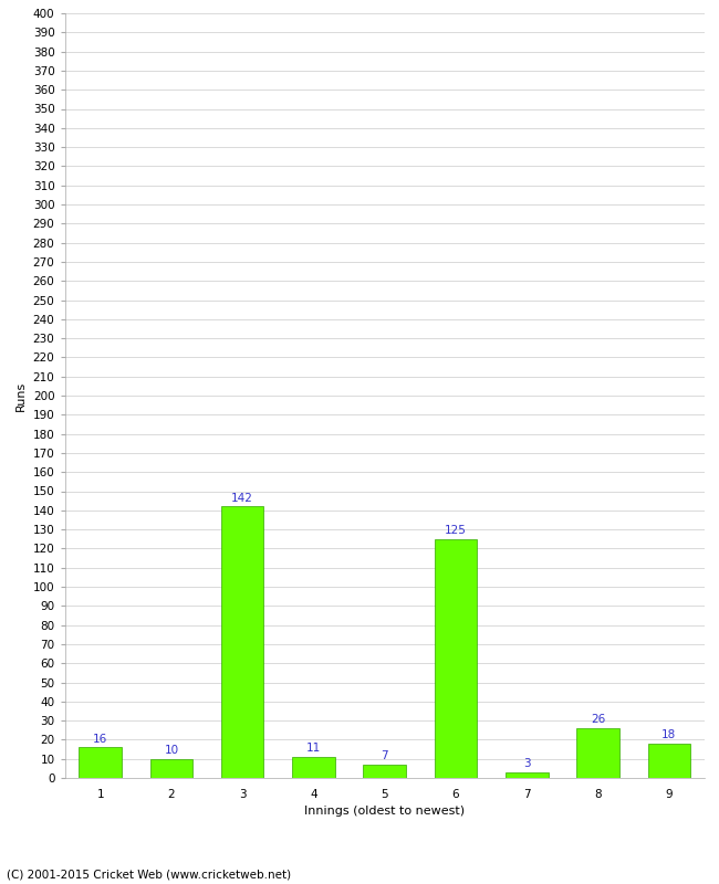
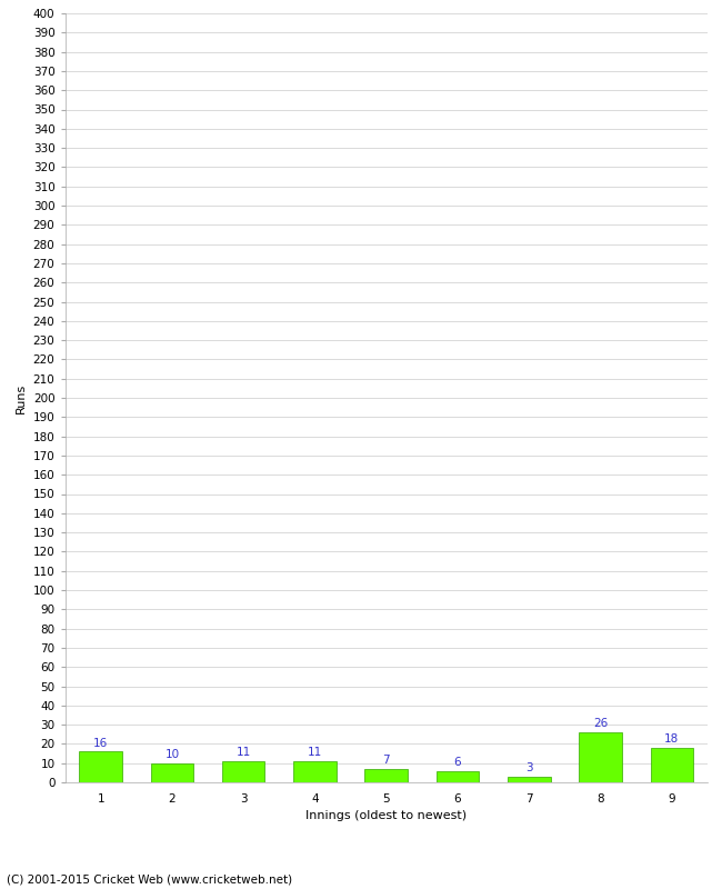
3: 142 -> 11
6: 125 -> 6
